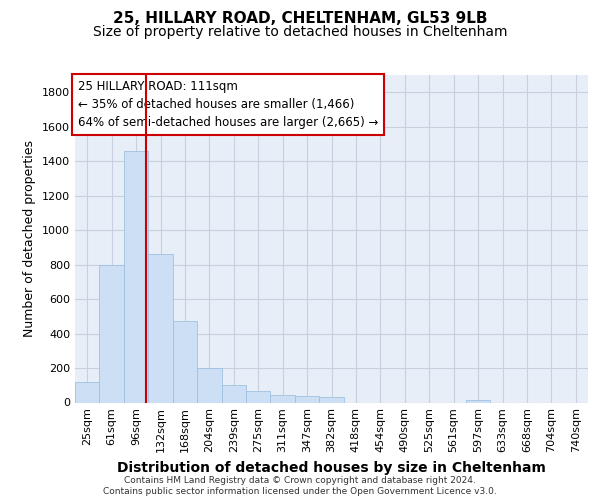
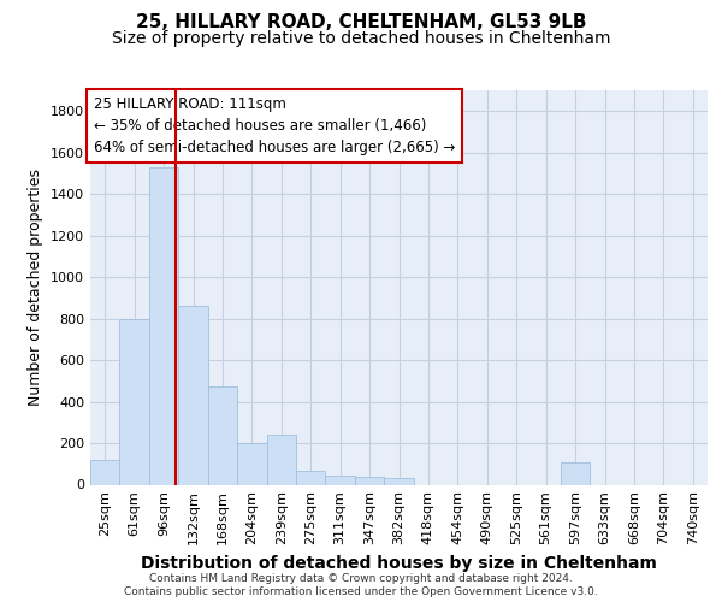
96sqm: 1460 -> 1530
239sqm: 100 -> 240
597sqm: 20 -> 110
